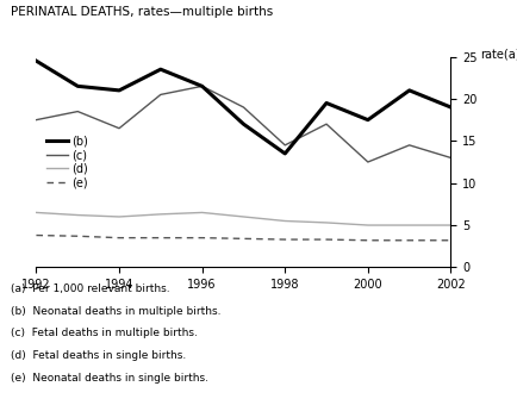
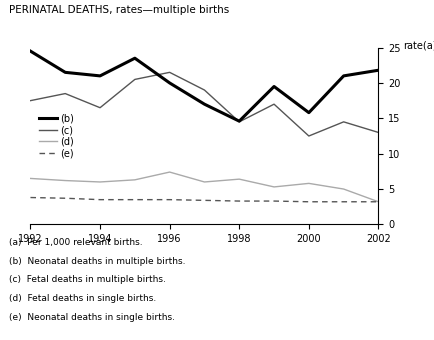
(b)/1996: 21.5 -> 20.0
(d)/1996: 6.5 -> 7.4
(b)/1998: 13.5 -> 14.6
(d)/1998: 5.5 -> 6.4
(b)/2000: 17.5 -> 15.8
(d)/2000: 5.0 -> 5.8
(b)/2002: 19.0 -> 21.8
(d)/2002: 5.0 -> 3.2
